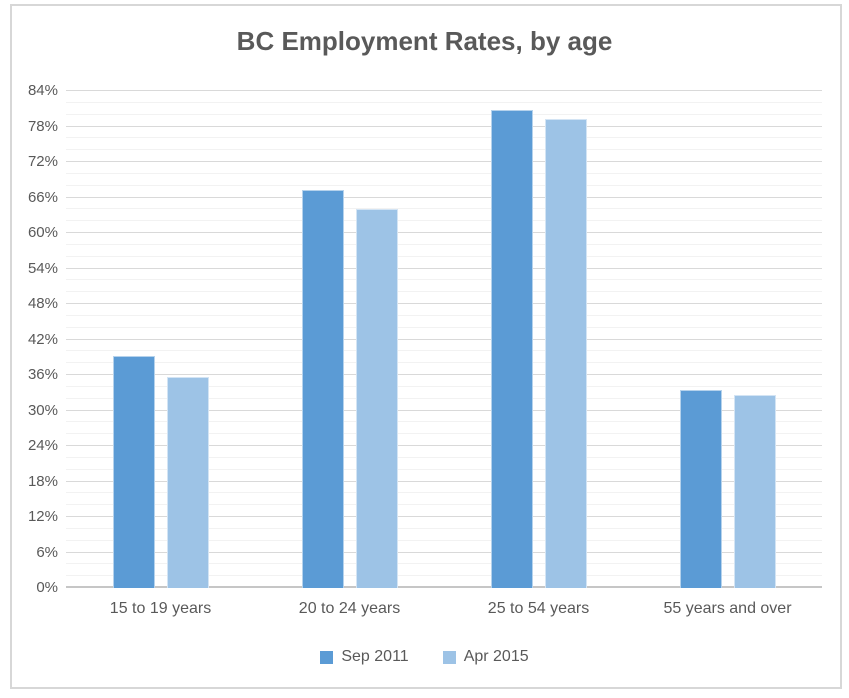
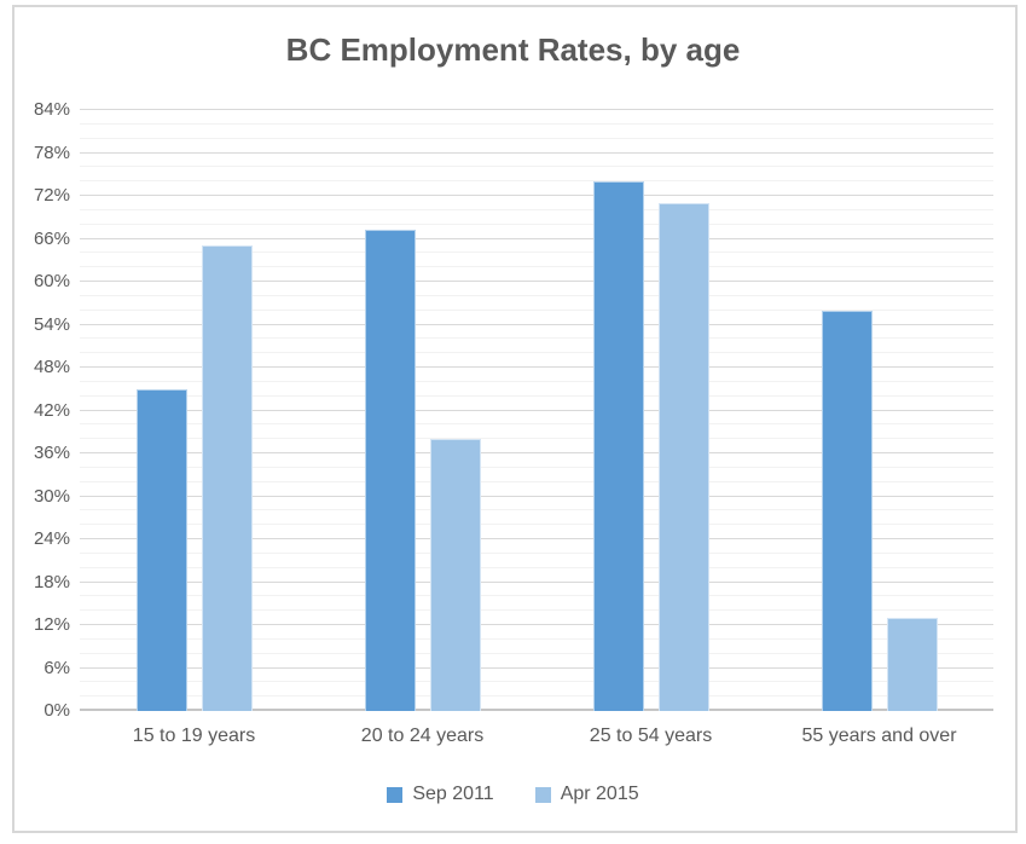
Sep 2011/15 to 19 years: 39% -> 45%
Apr 2015/15 to 19 years: 36% -> 65%
Apr 2015/20 to 24 years: 64% -> 38%
Sep 2011/25 to 54 years: 81% -> 74%
Apr 2015/25 to 54 years: 79% -> 71%
Sep 2011/55 years and over: 34% -> 56%
Apr 2015/55 years and over: 33% -> 13%
